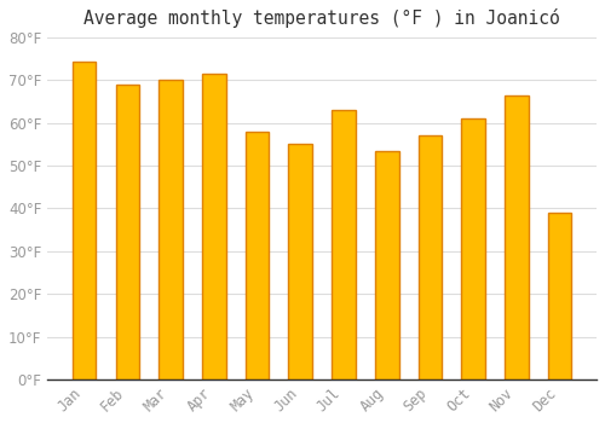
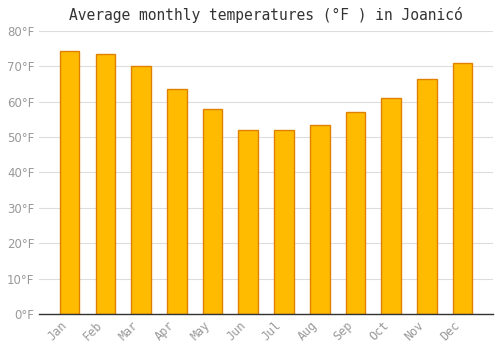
Feb: 69.0°F -> 73.5°F
Apr: 71.5°F -> 63.5°F
Jun: 55.0°F -> 52.0°F
Jul: 63.0°F -> 52.0°F
Dec: 39.0°F -> 71.0°F
